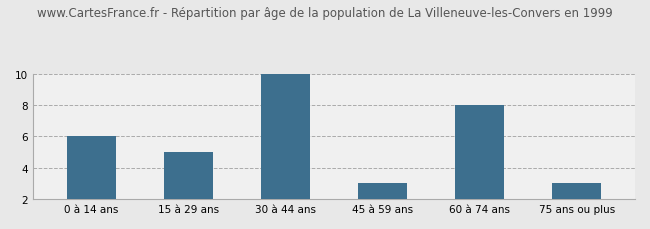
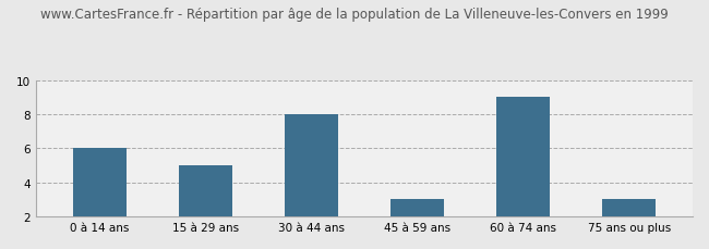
30 à 44 ans: 10 -> 8
60 à 74 ans: 8 -> 9
